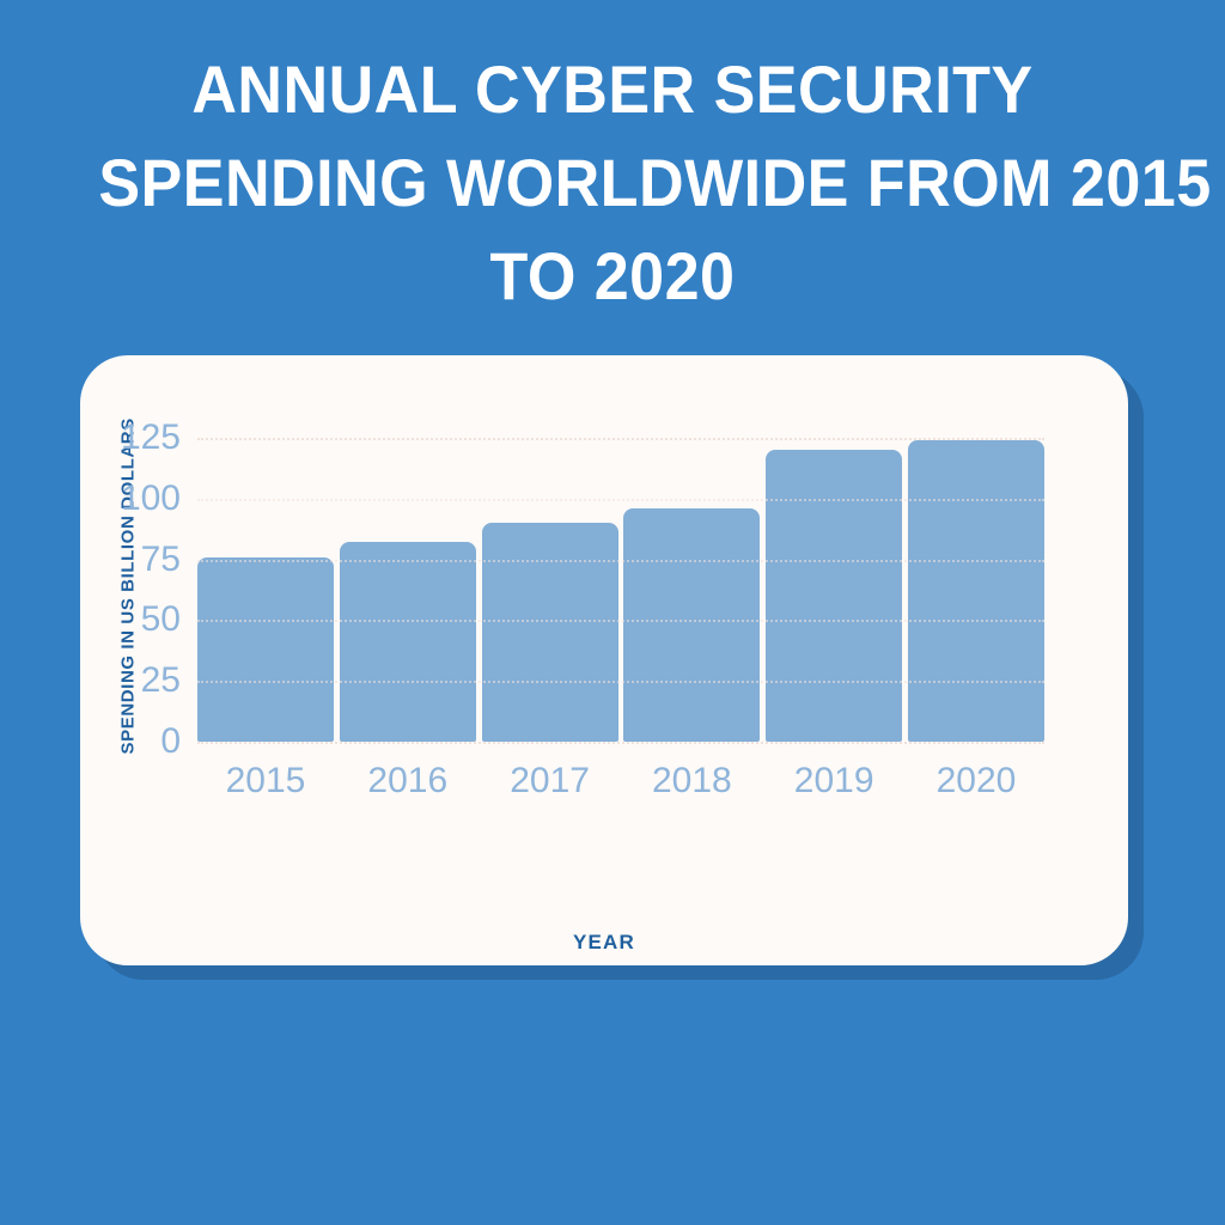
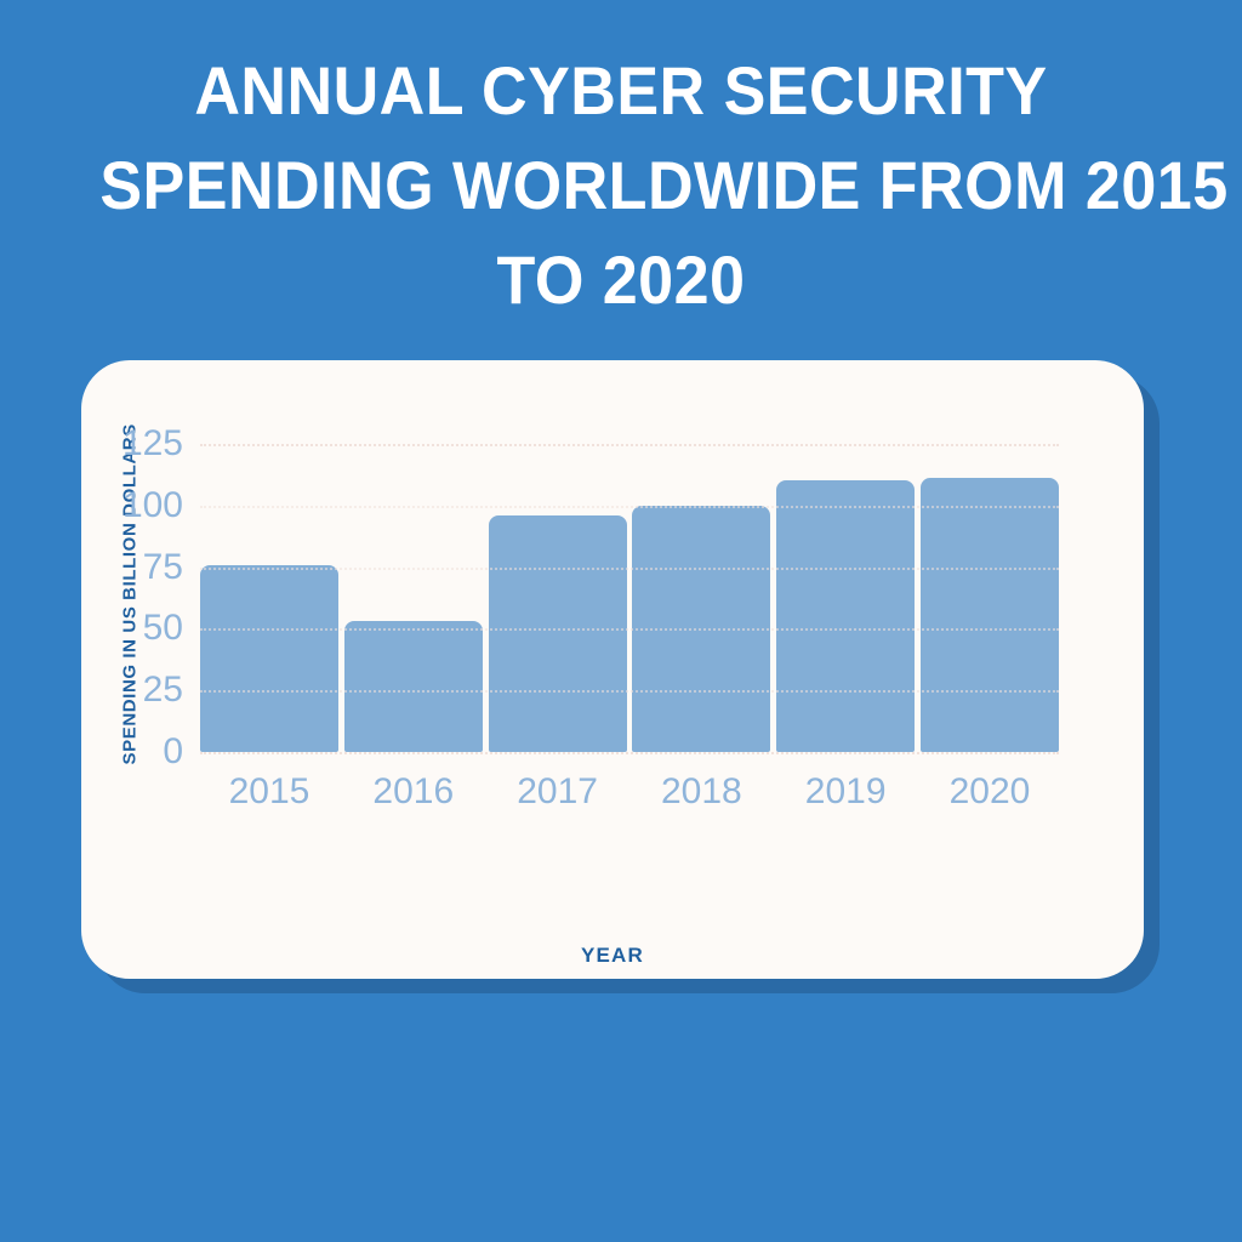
2016: 82 -> 53
2017: 90 -> 96
2018: 96 -> 100
2019: 120 -> 110
2020: 124 -> 111
